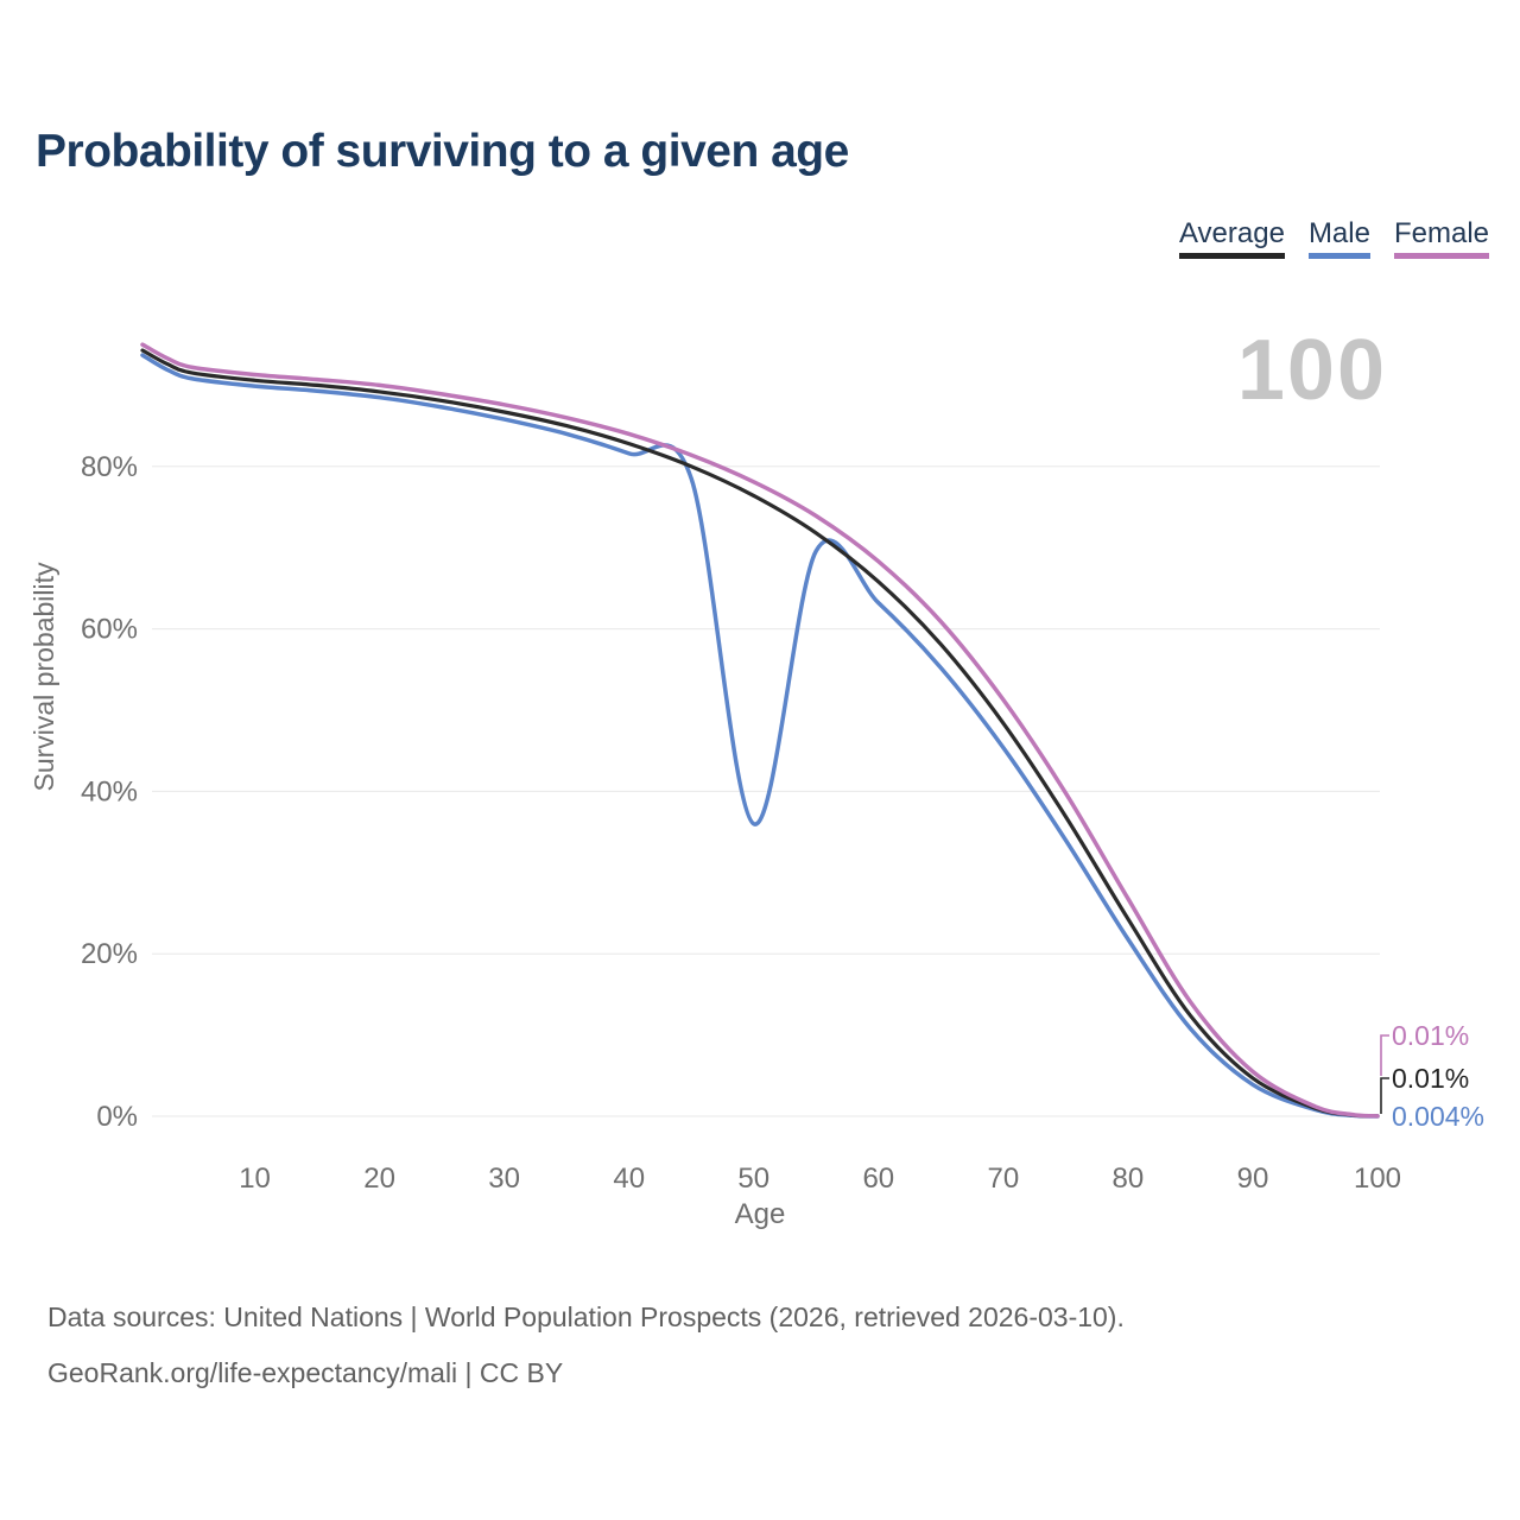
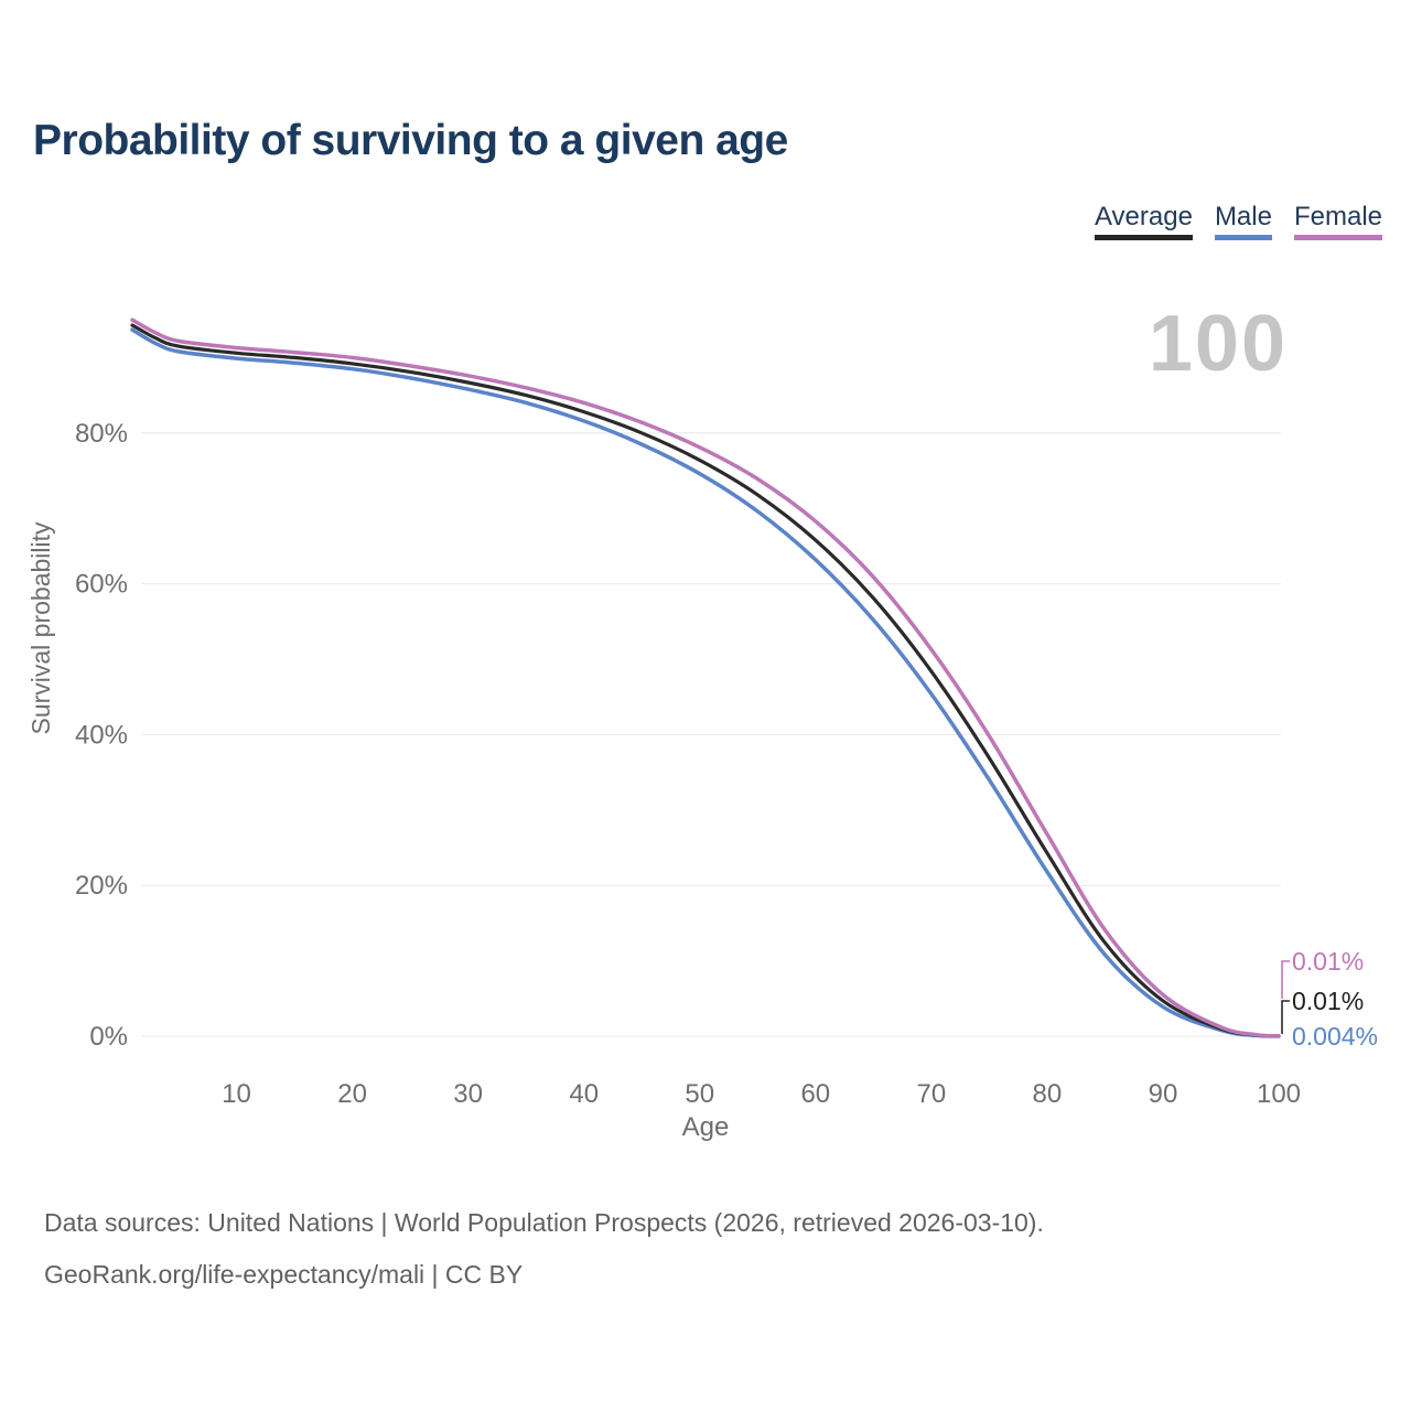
Male/50: 36% -> 75%
